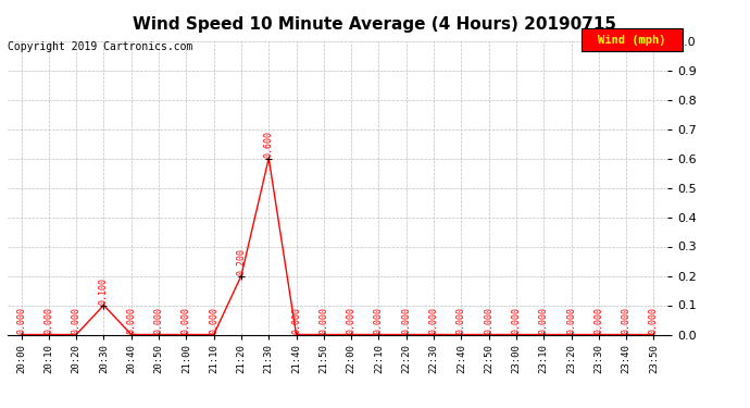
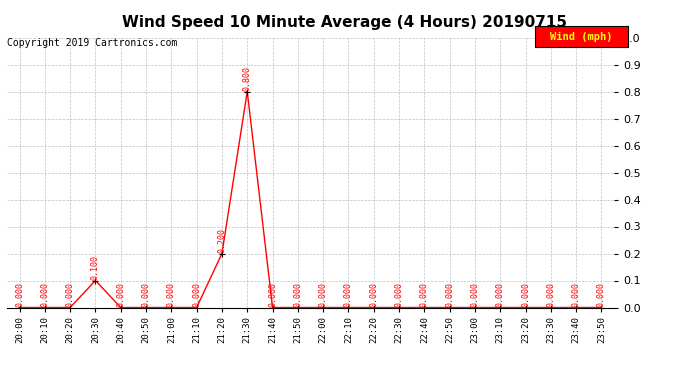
21:30: 0.600 -> 0.800
